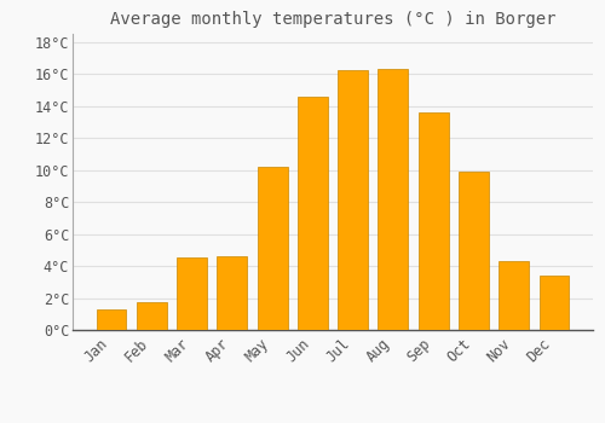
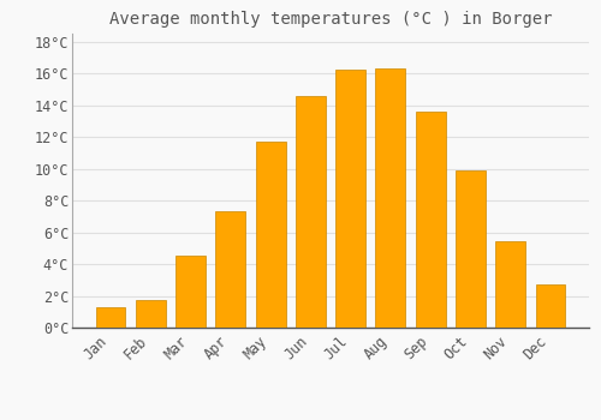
Apr: 4.6°C -> 7.3°C
May: 10.2°C -> 11.7°C
Nov: 4.3°C -> 5.4°C
Dec: 3.4°C -> 2.7°C
